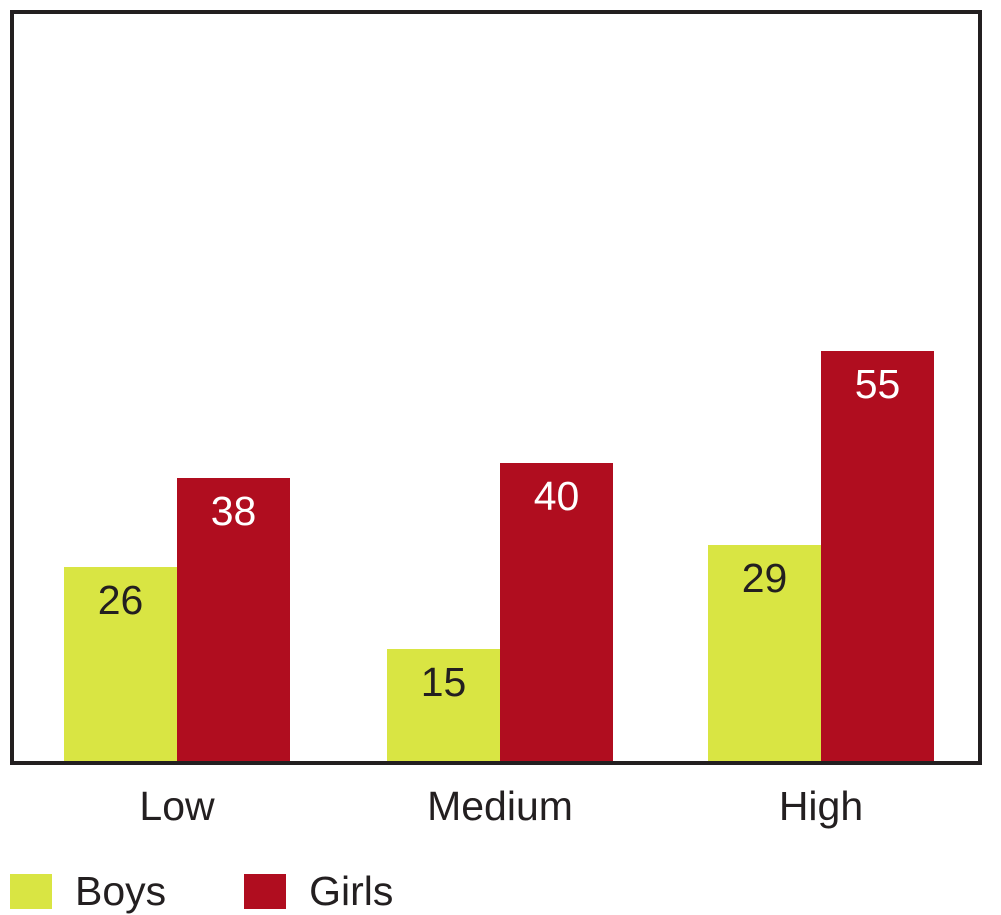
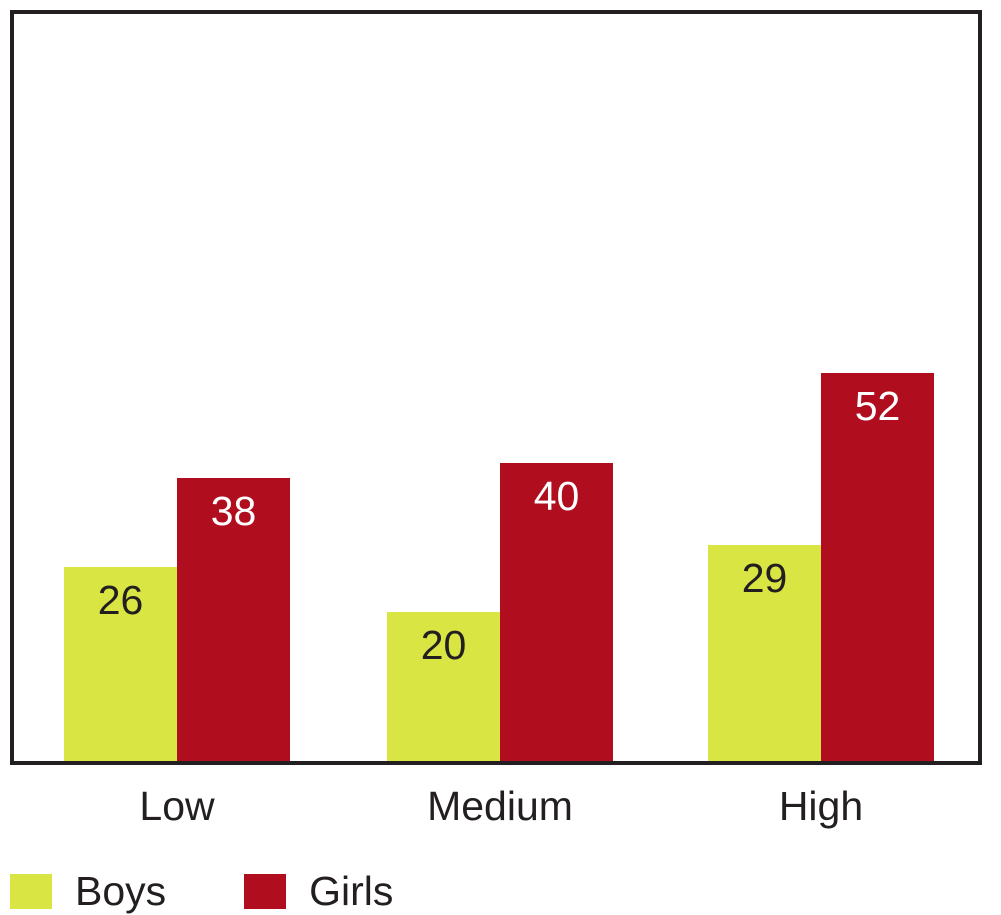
Boys/Medium: 15 -> 20
Girls/High: 55 -> 52
